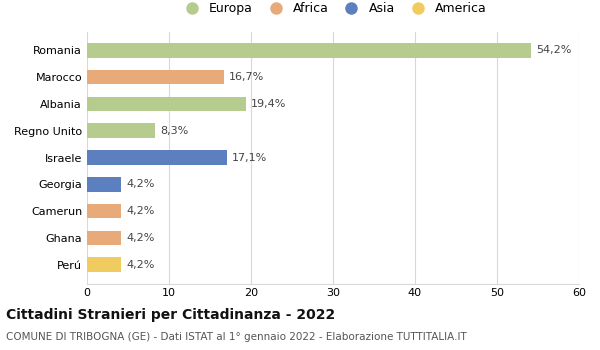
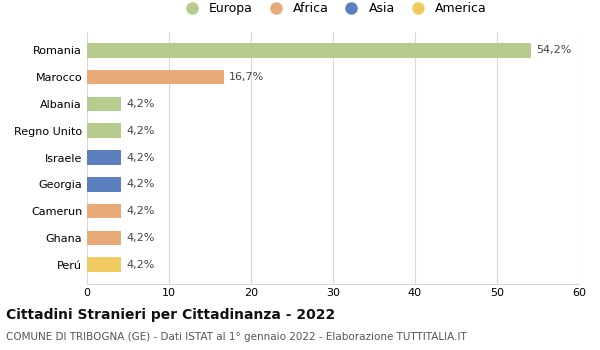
Albania: 19,4% -> 4,2%
Regno Unito: 8,3% -> 4,2%
Israele: 17,1% -> 4,2%
